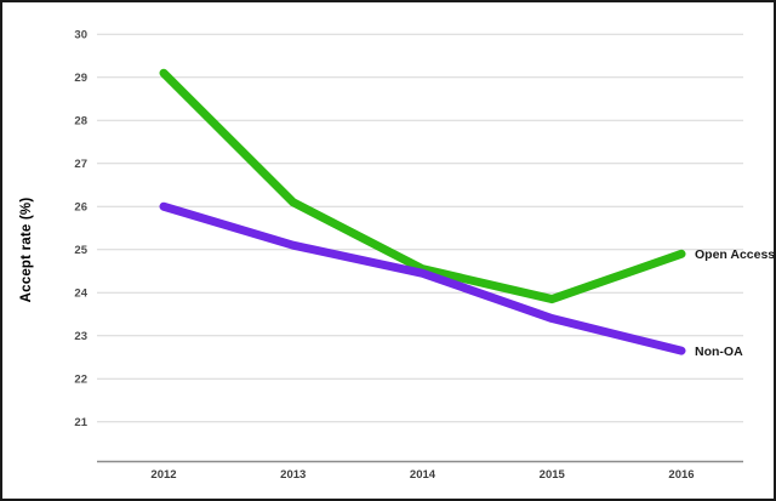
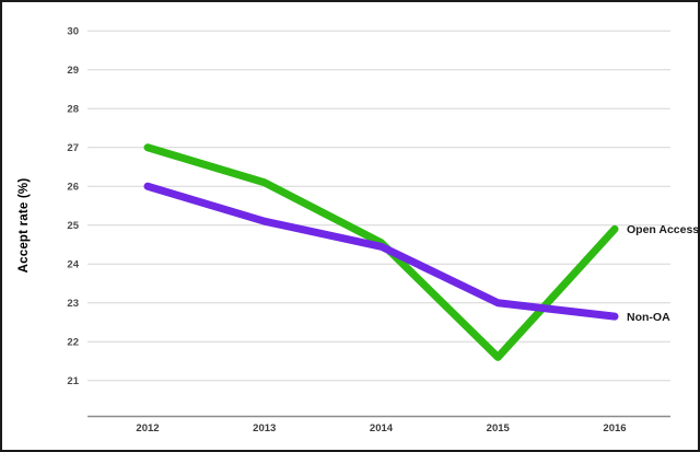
Open Access/2012: 29.1 -> 27.0
Open Access/2015: 23.9 -> 21.6
Non-OA/2015: 23.4 -> 23.0
